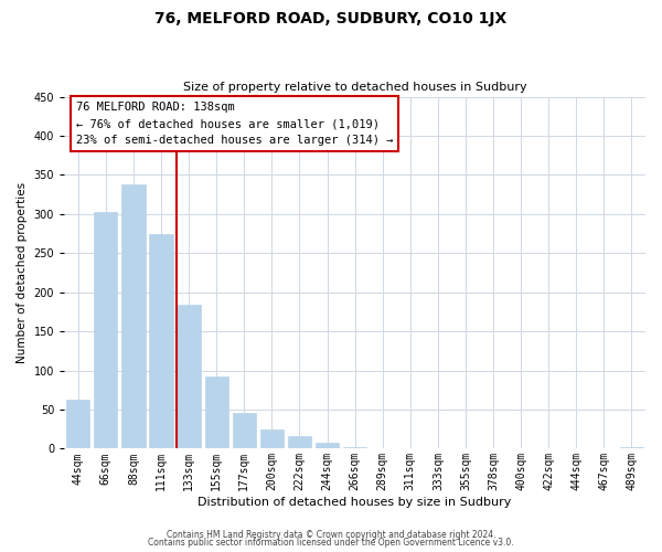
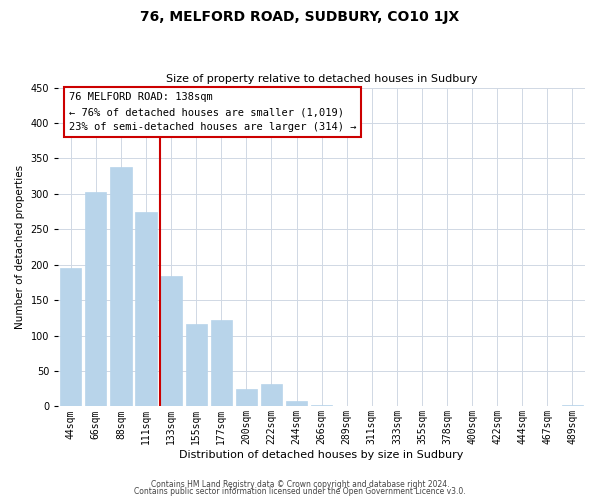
44sqm: 62 -> 196
155sqm: 92 -> 116
177sqm: 46 -> 122
222sqm: 16 -> 32
